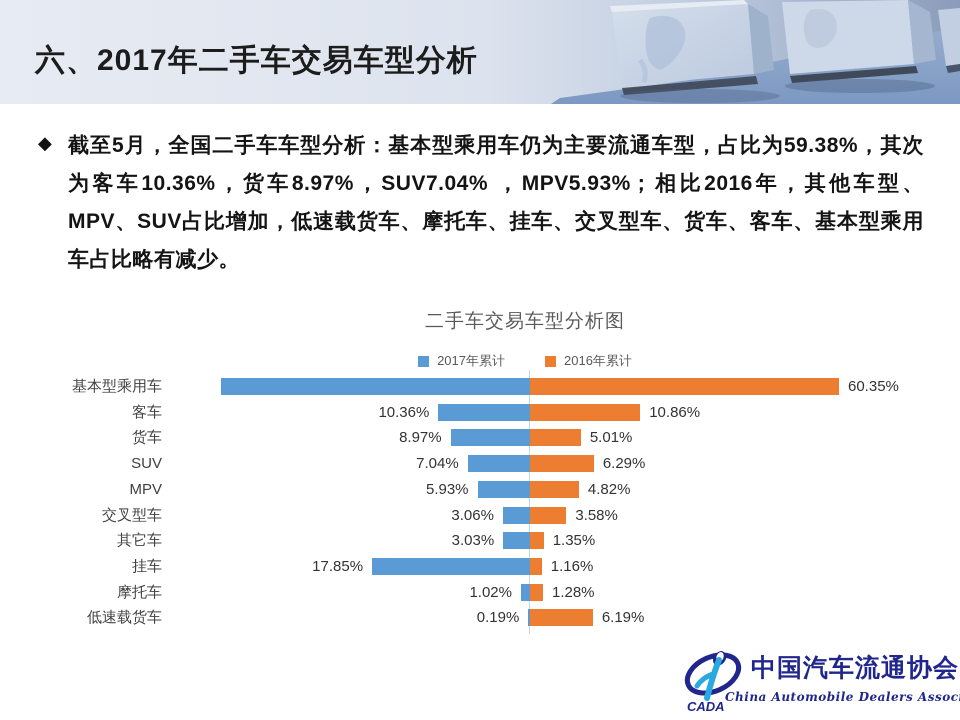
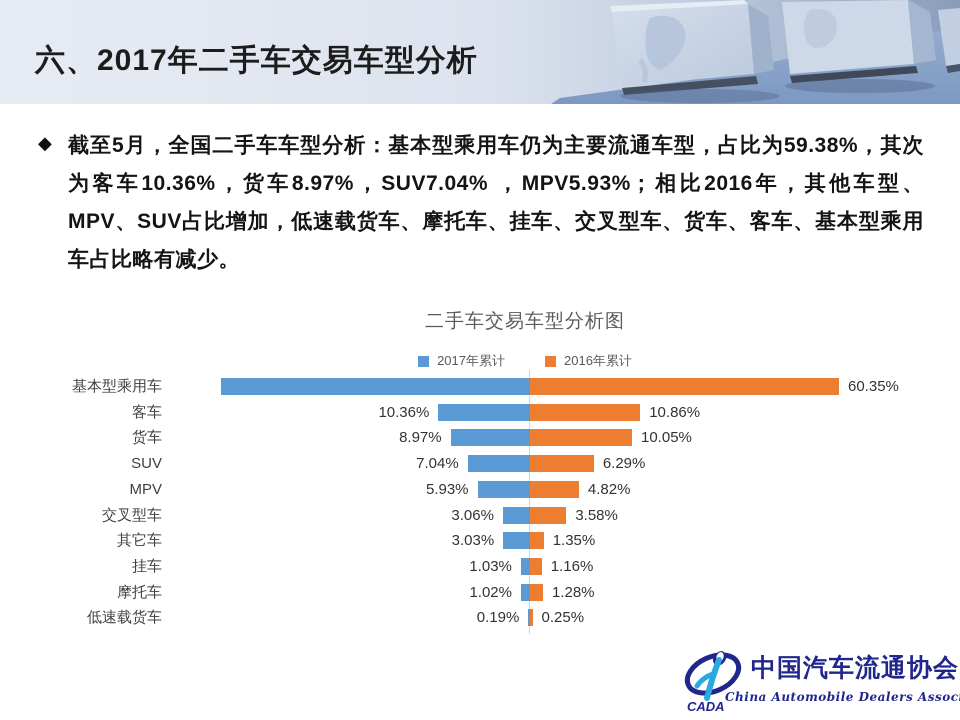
2016年累计/货车: 5.01% -> 10.05%
2017年累计/挂车: 17.85% -> 1.03%
2016年累计/低速载货车: 6.19% -> 0.25%
